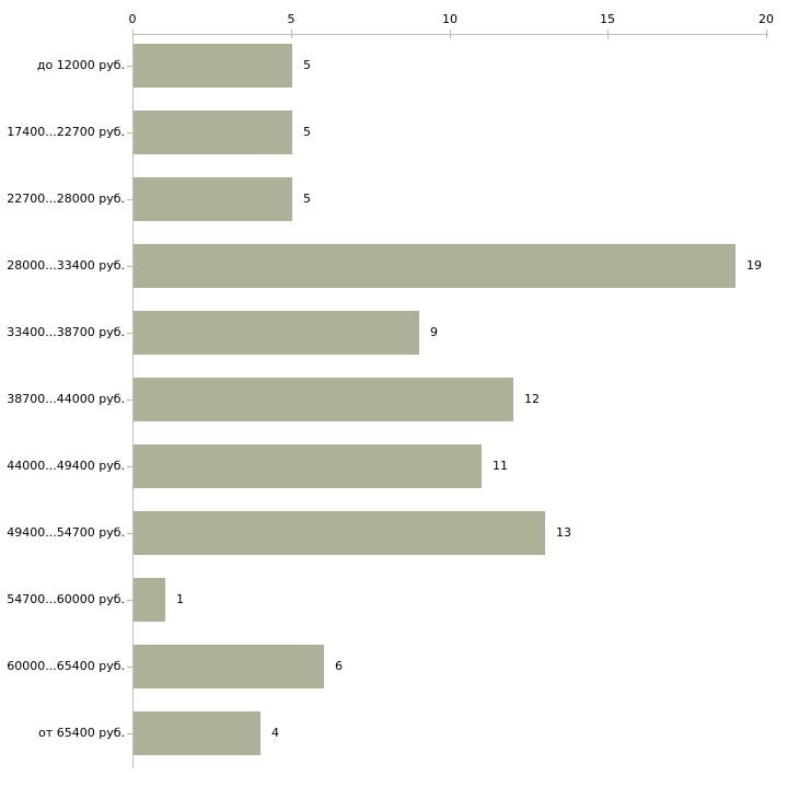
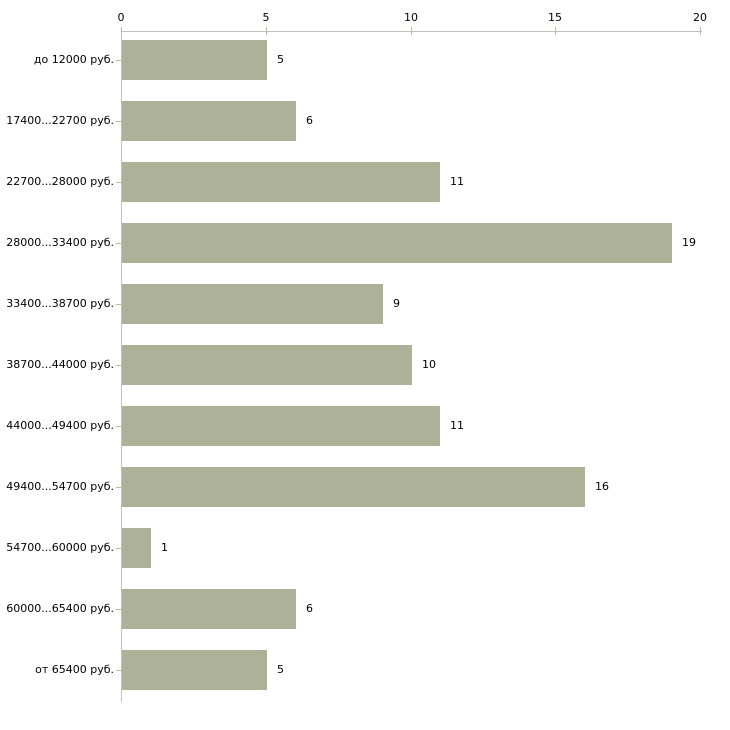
17400...22700 руб.: 5 -> 6
22700...28000 руб.: 5 -> 11
38700...44000 руб.: 12 -> 10
49400...54700 руб.: 13 -> 16
от 65400 руб.: 4 -> 5
